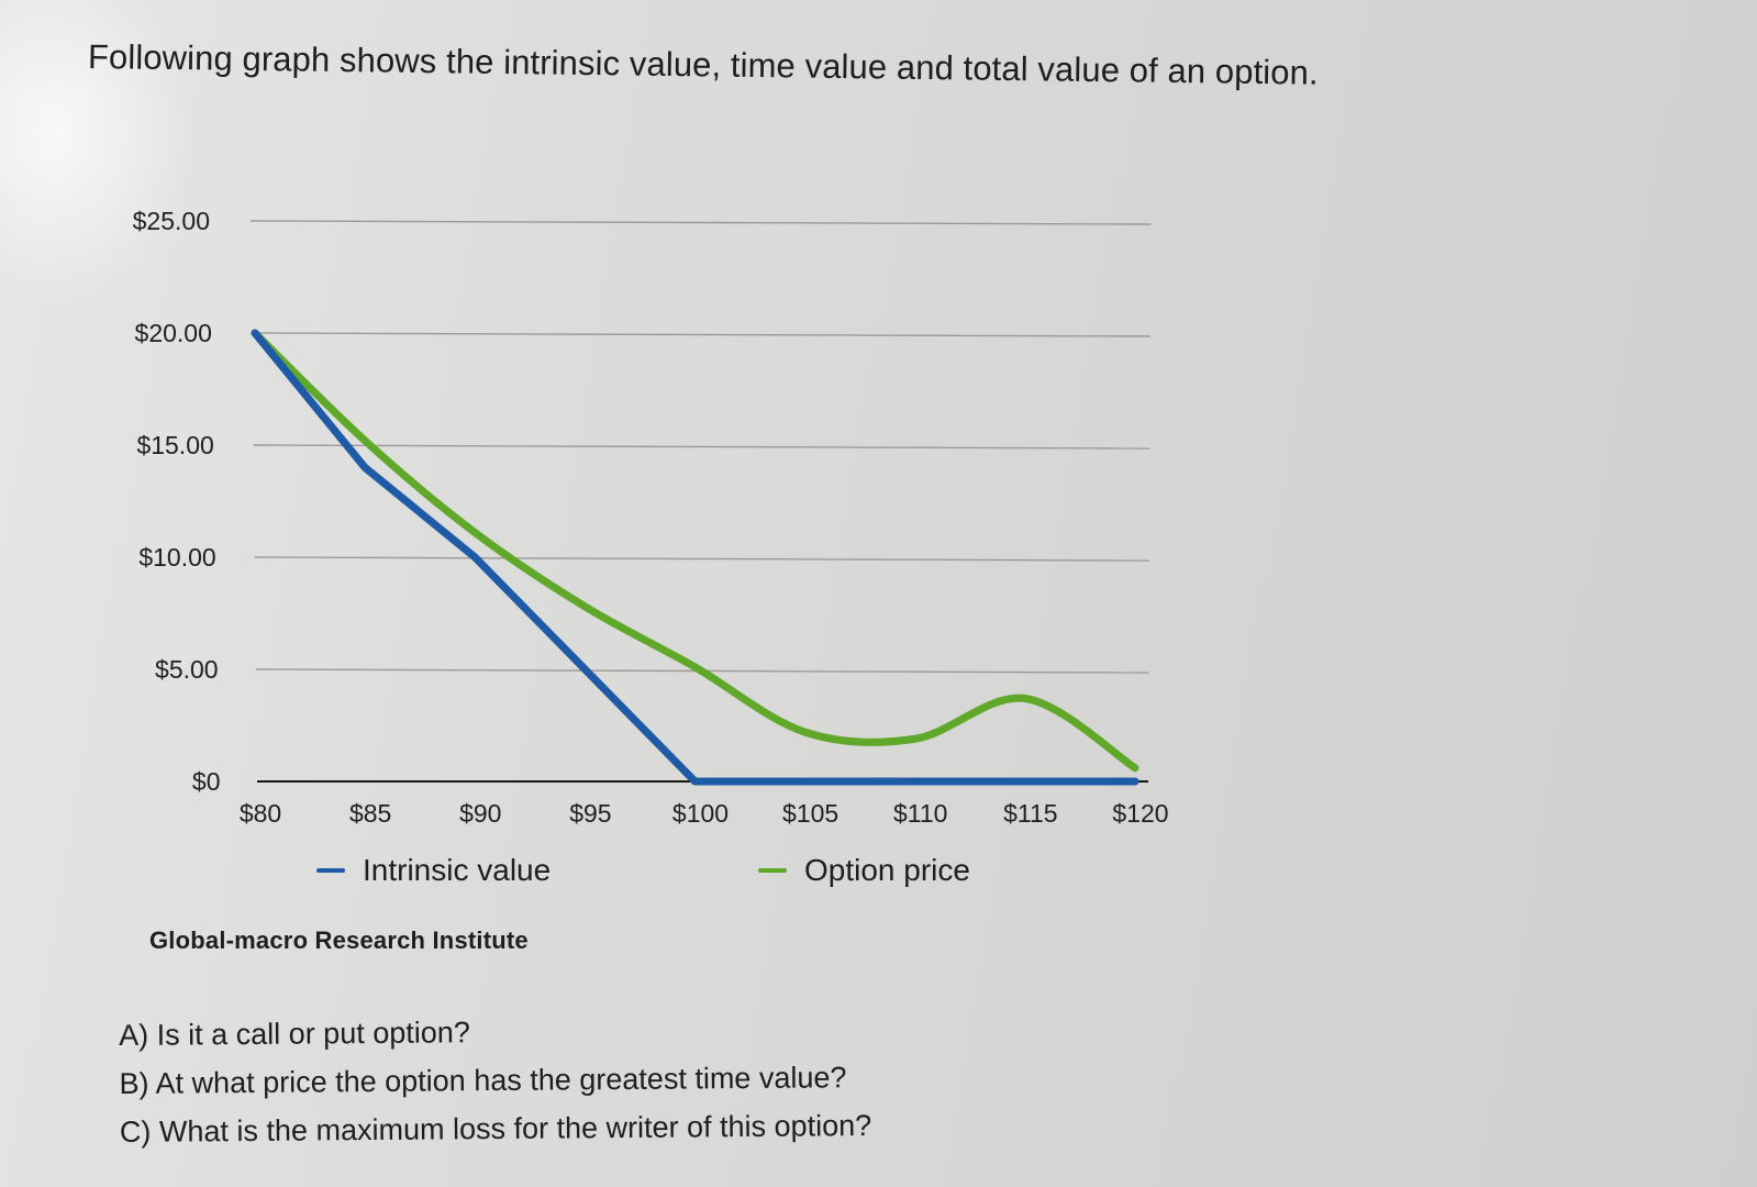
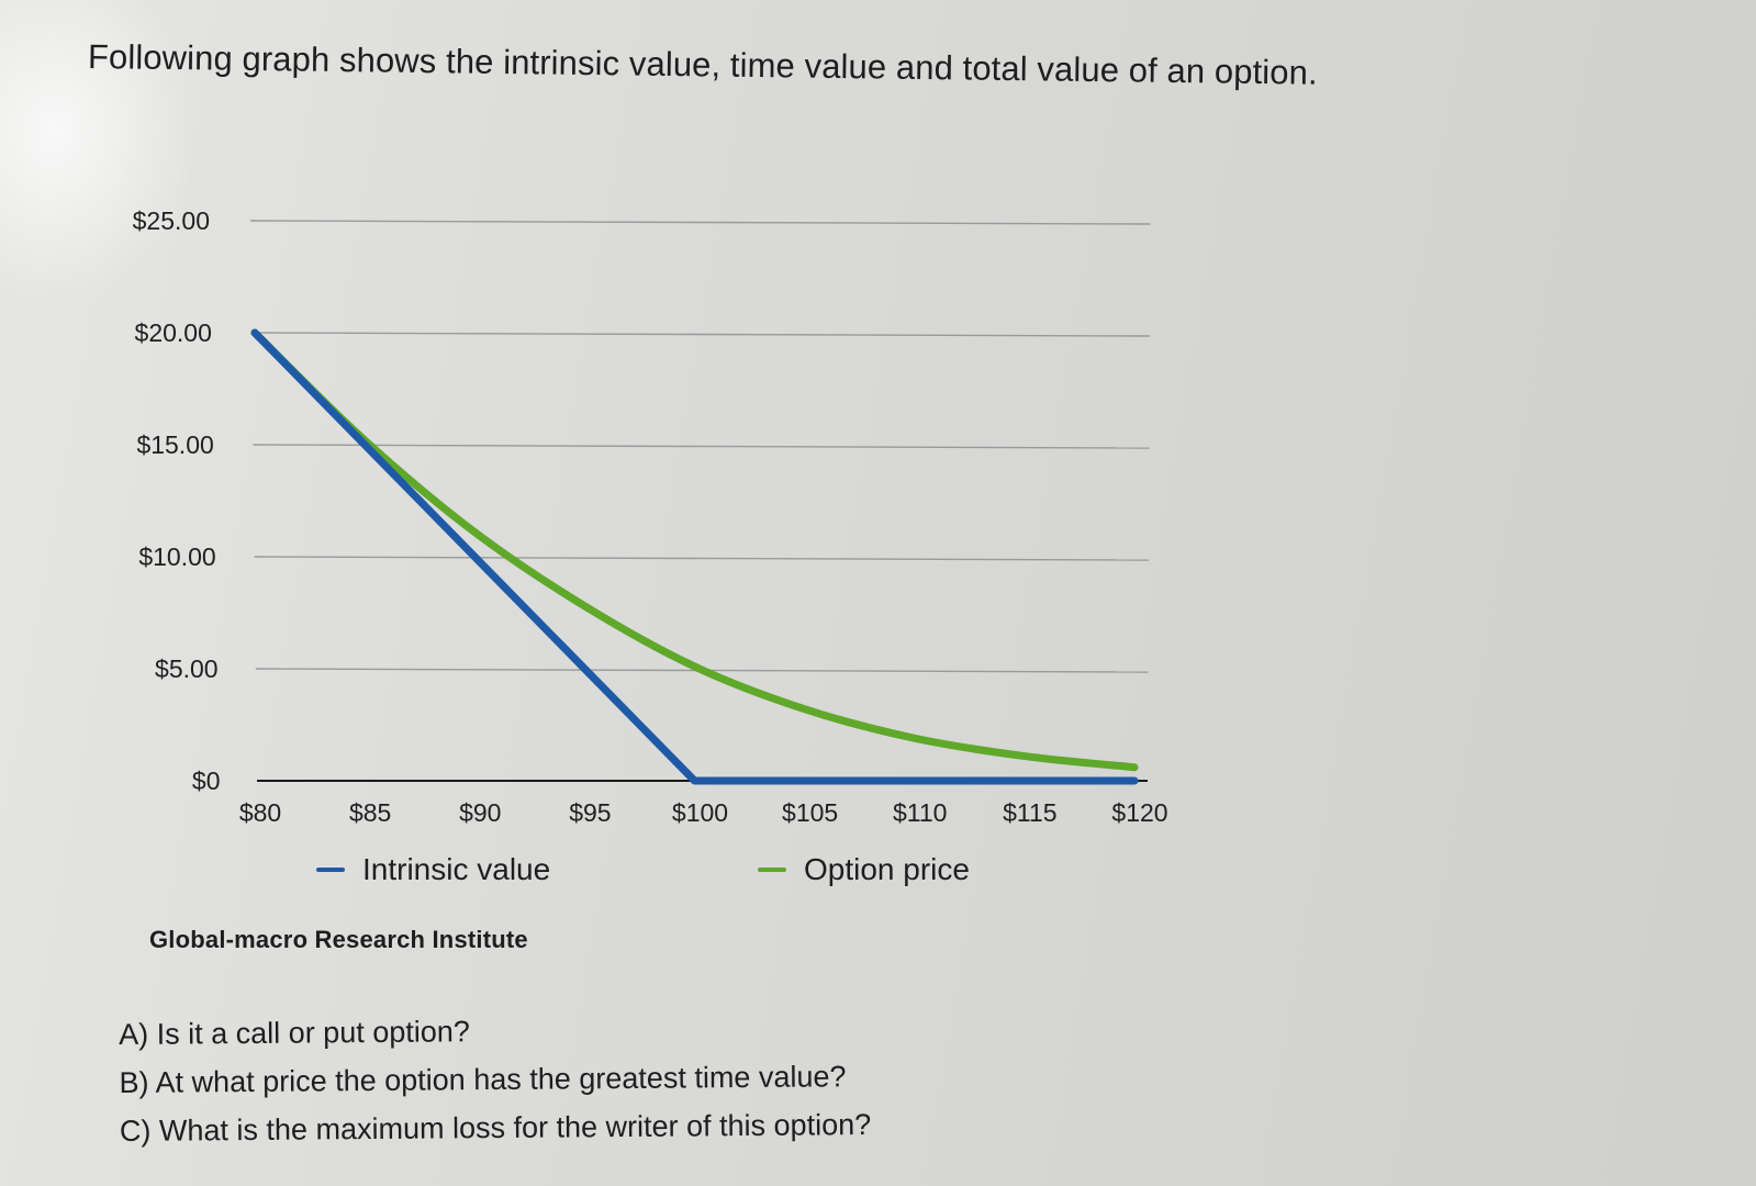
Intrinsic value/$85: $14 -> $15
Option price/$105: $2.2 -> $3.2
Option price/$115: $3.7 -> $1.1
